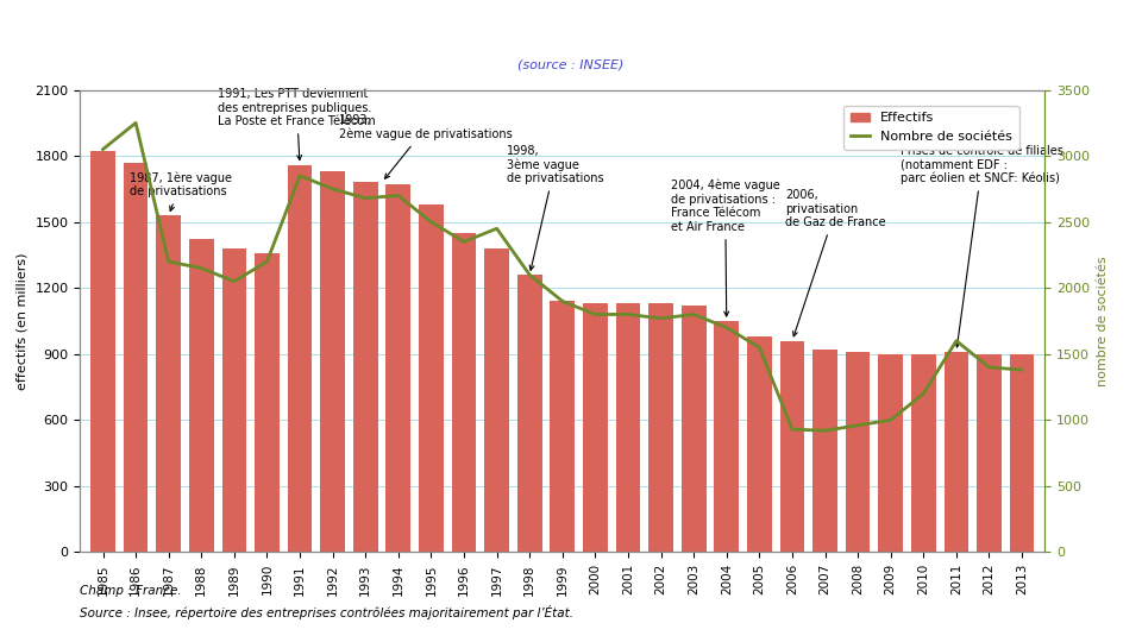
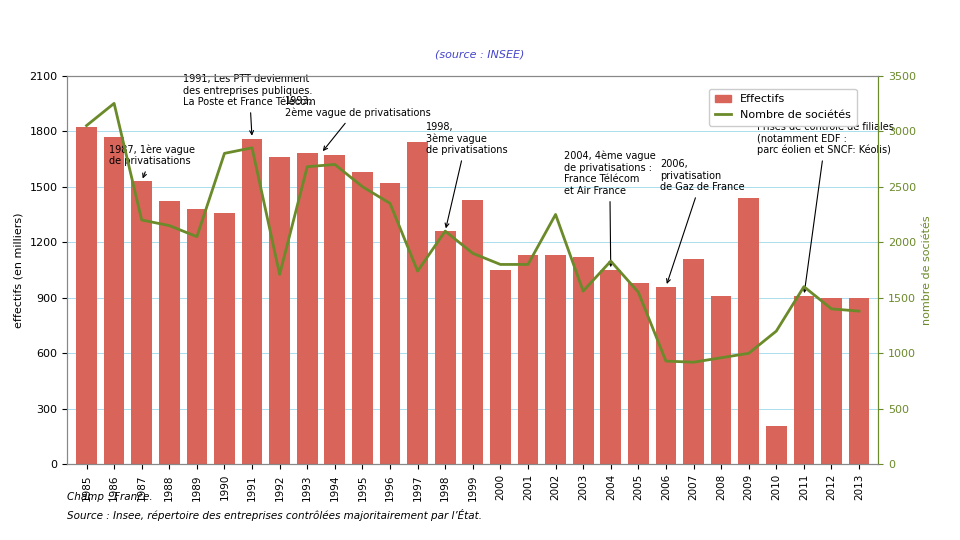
Nombre de sociétés/1990: 2200 -> 2800
Effectifs/1992: 1730 -> 1660
Nombre de sociétés/1992: 2750 -> 1710
Effectifs/1996: 1450 -> 1520
Effectifs/1997: 1380 -> 1740
Nombre de sociétés/1997: 2450 -> 1740
Effectifs/1999: 1140 -> 1430
Effectifs/2000: 1130 -> 1050
Nombre de sociétés/2002: 1770 -> 2250
Nombre de sociétés/2003: 1800 -> 1560
Nombre de sociétés/2004: 1700 -> 1830
Effectifs/2007: 920 -> 1110
Effectifs/2009: 900 -> 1440
Effectifs/2010: 900 -> 210
